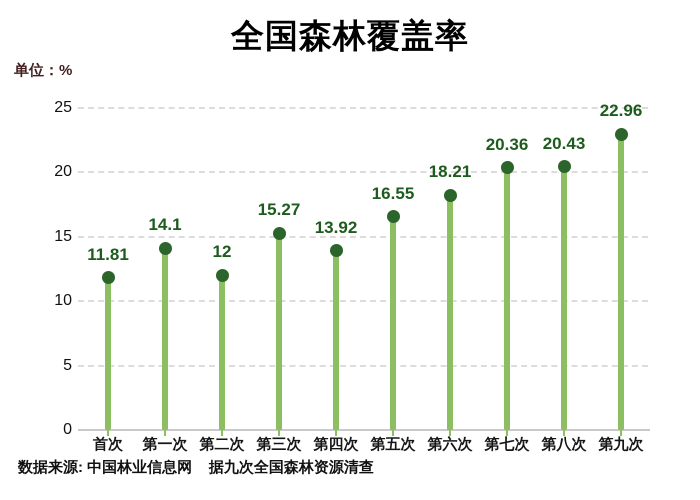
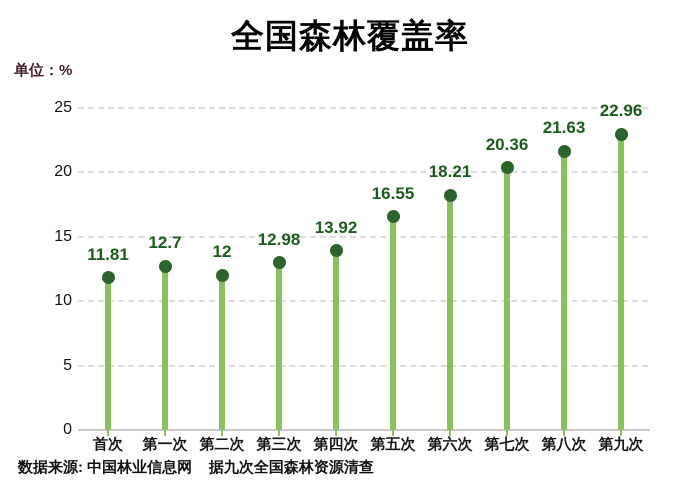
第一次: 14.1 -> 12.7
第三次: 15.27 -> 12.98
第八次: 20.43 -> 21.63
